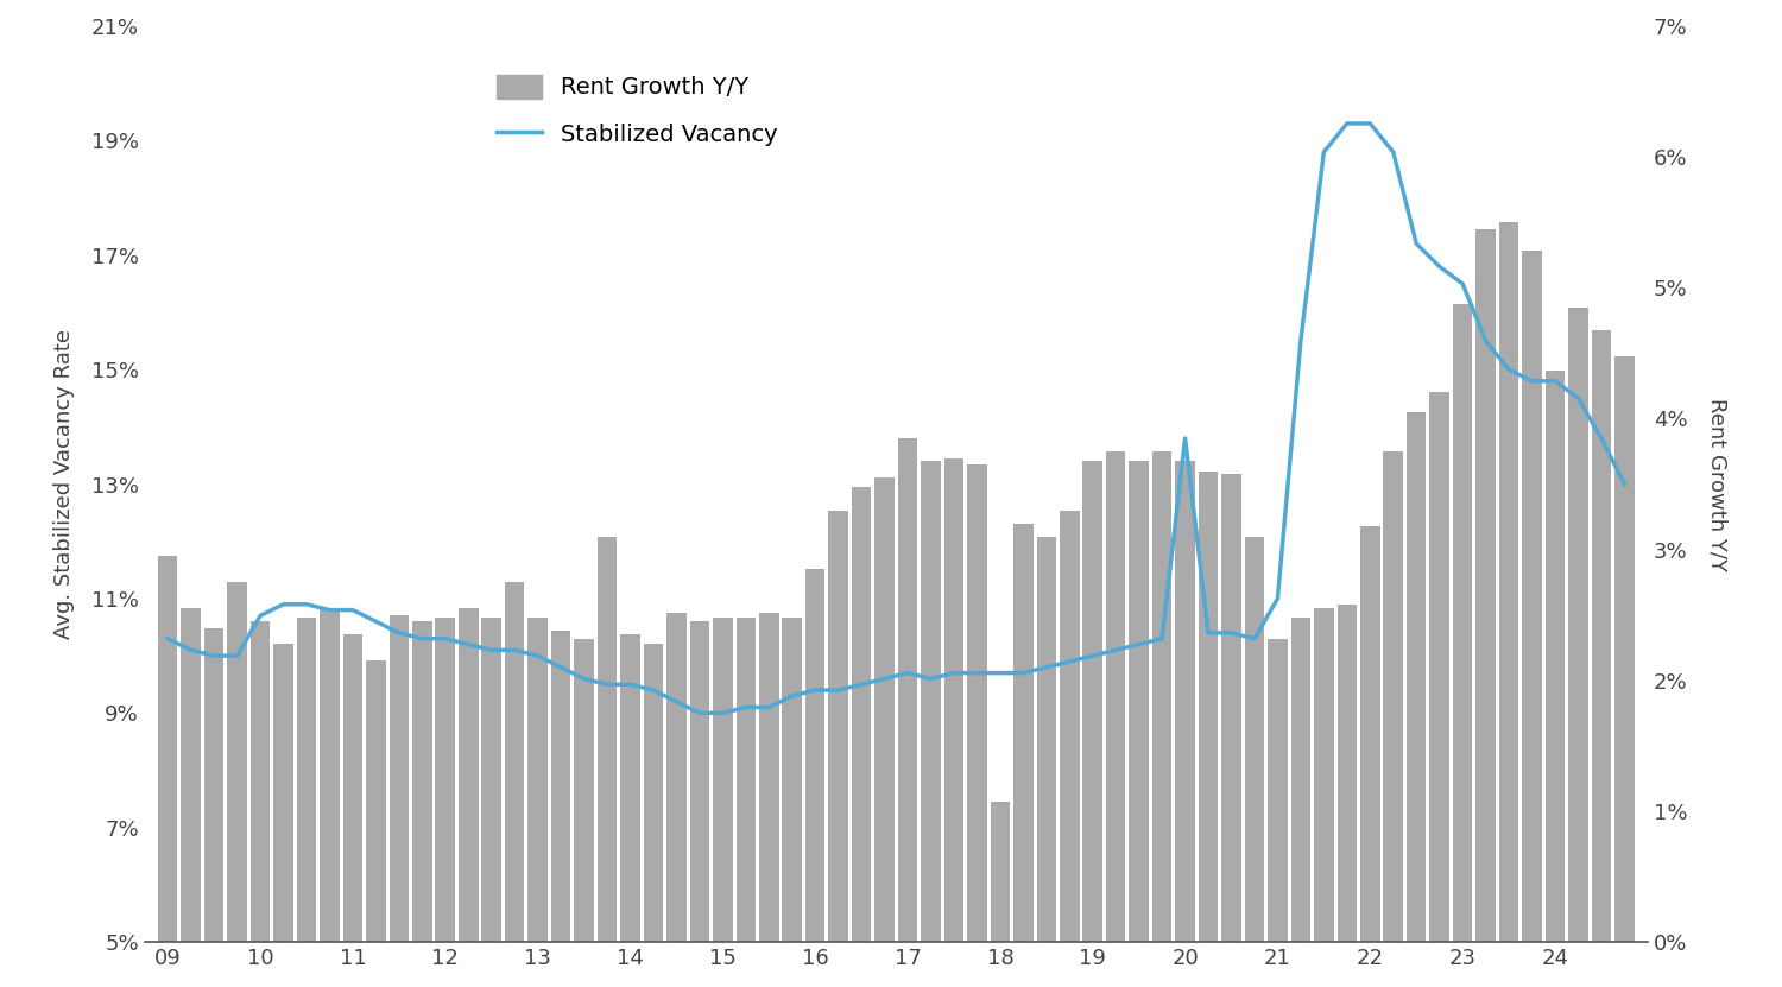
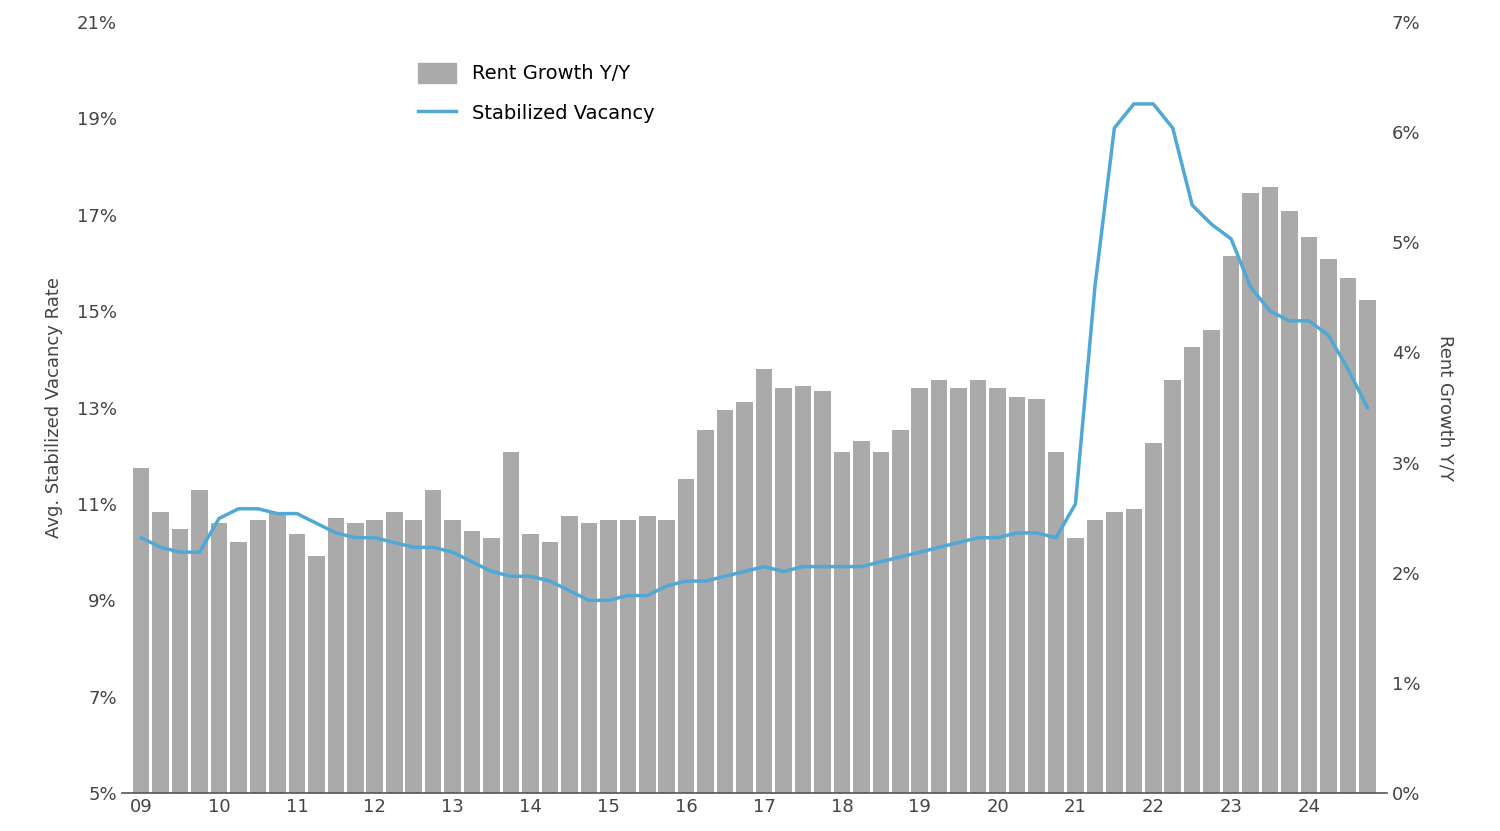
Rent Growth Y/Y/18: 1.07% -> 3.10%
Stabilized Vacancy/20: 13.8% -> 10.3%
Rent Growth Y/Y/24: 4.37% -> 5.05%
